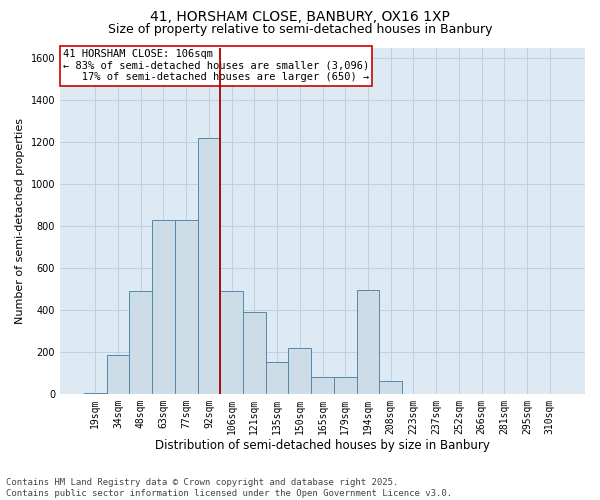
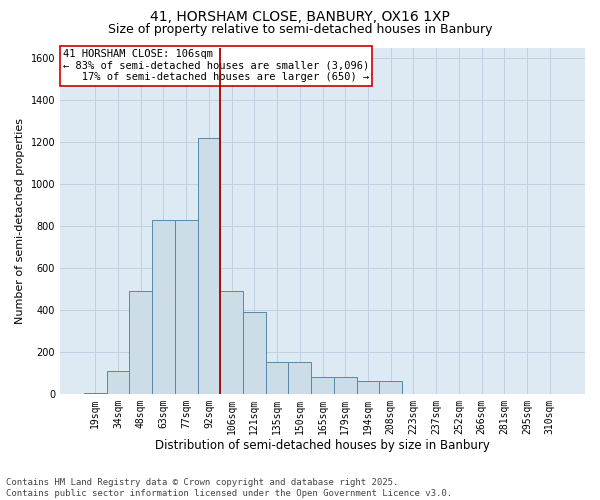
34sqm: 185 -> 110
150sqm: 220 -> 150
194sqm: 495 -> 60
